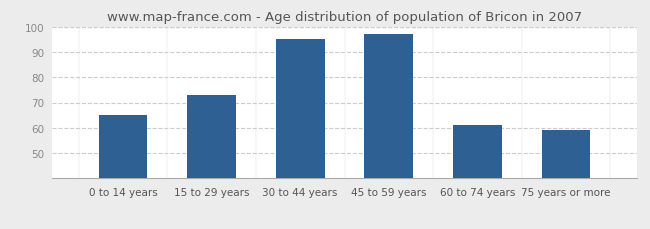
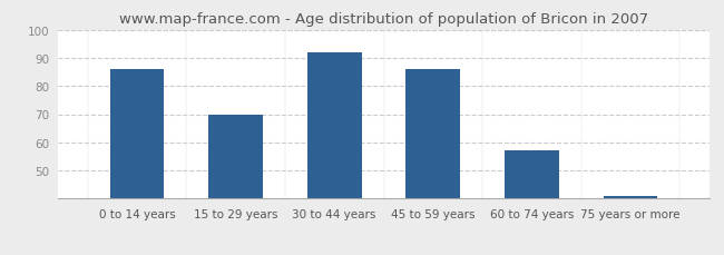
0 to 14 years: 65 -> 86
15 to 29 years: 73 -> 70
30 to 44 years: 95 -> 92
45 to 59 years: 97 -> 86
60 to 74 years: 61 -> 57
75 years or more: 59 -> 41
